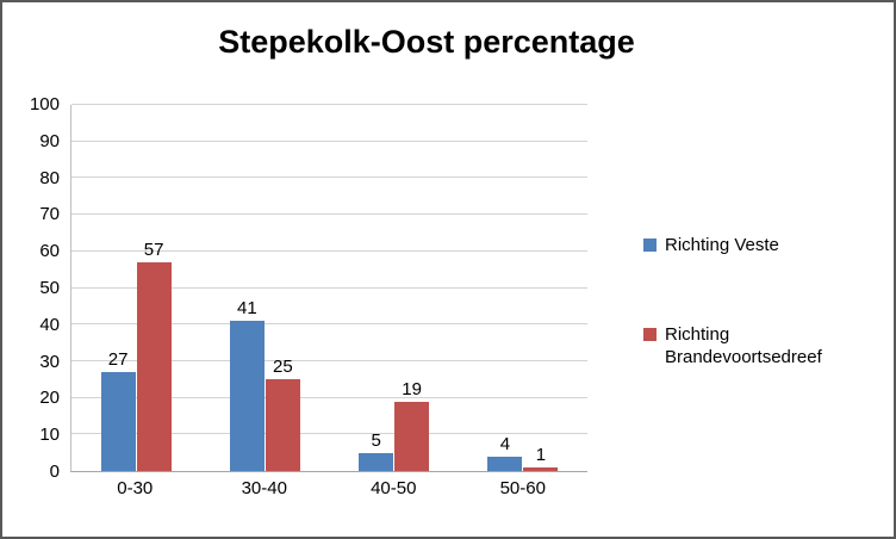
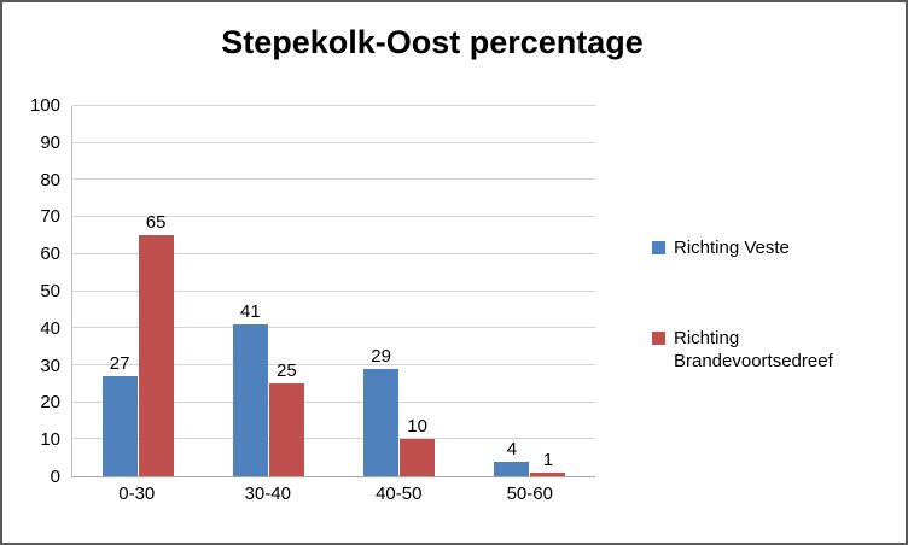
Richting Brandevoortsedreef/0-30: 57 -> 65
Richting Veste/40-50: 5 -> 29
Richting Brandevoortsedreef/40-50: 19 -> 10
